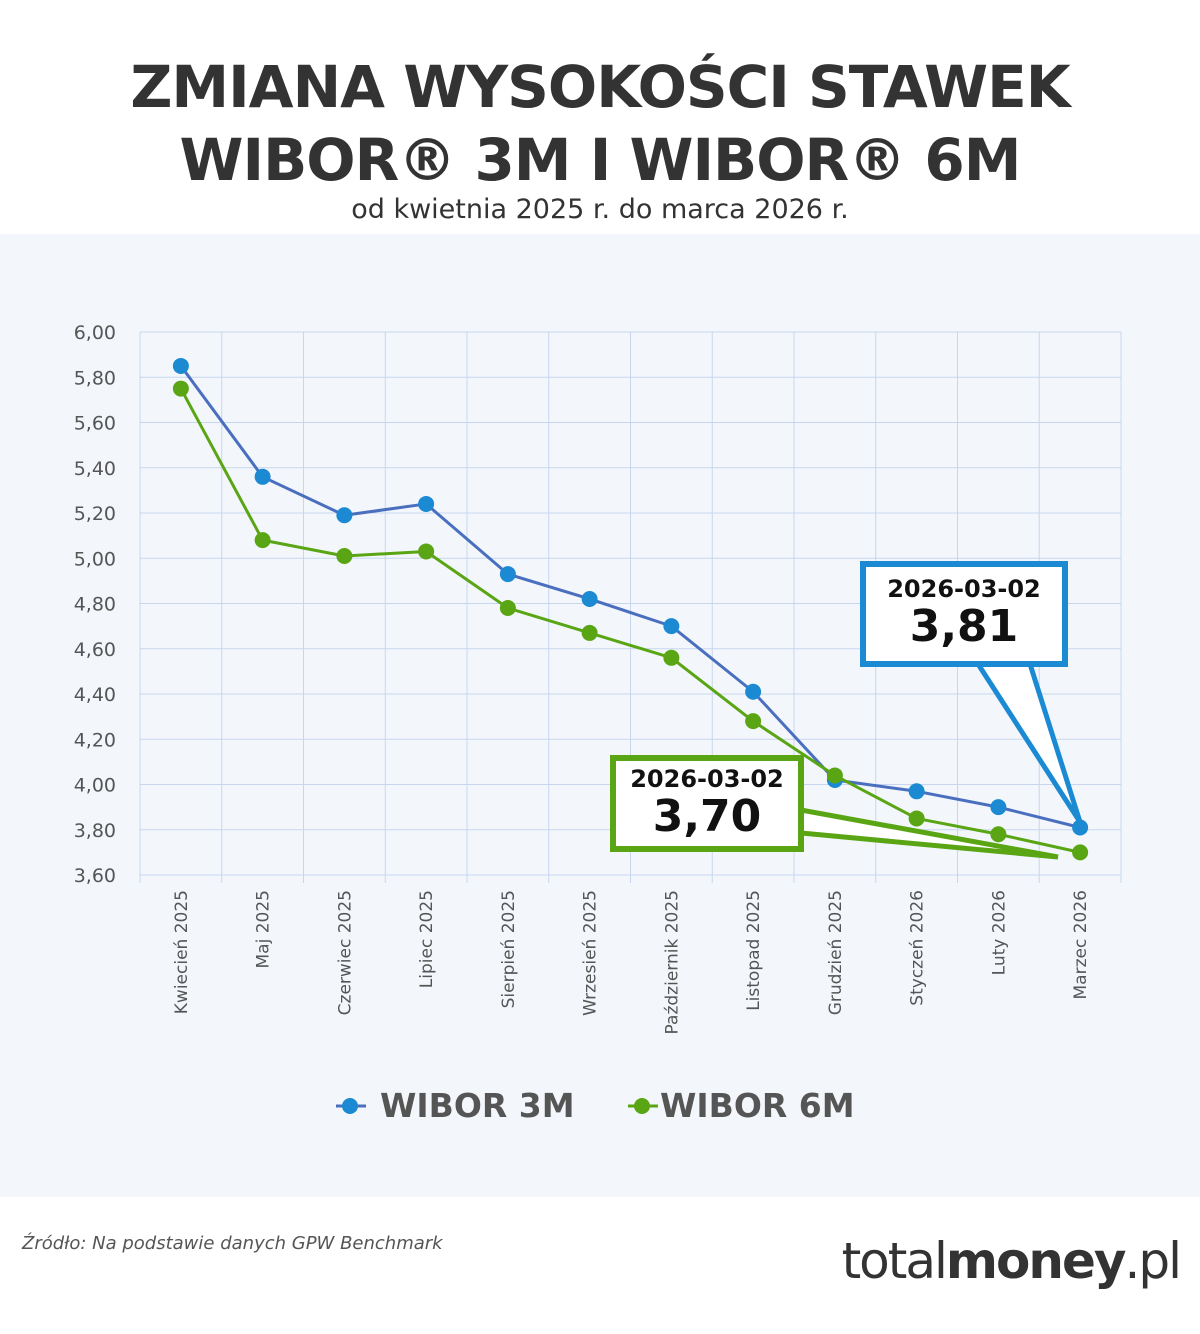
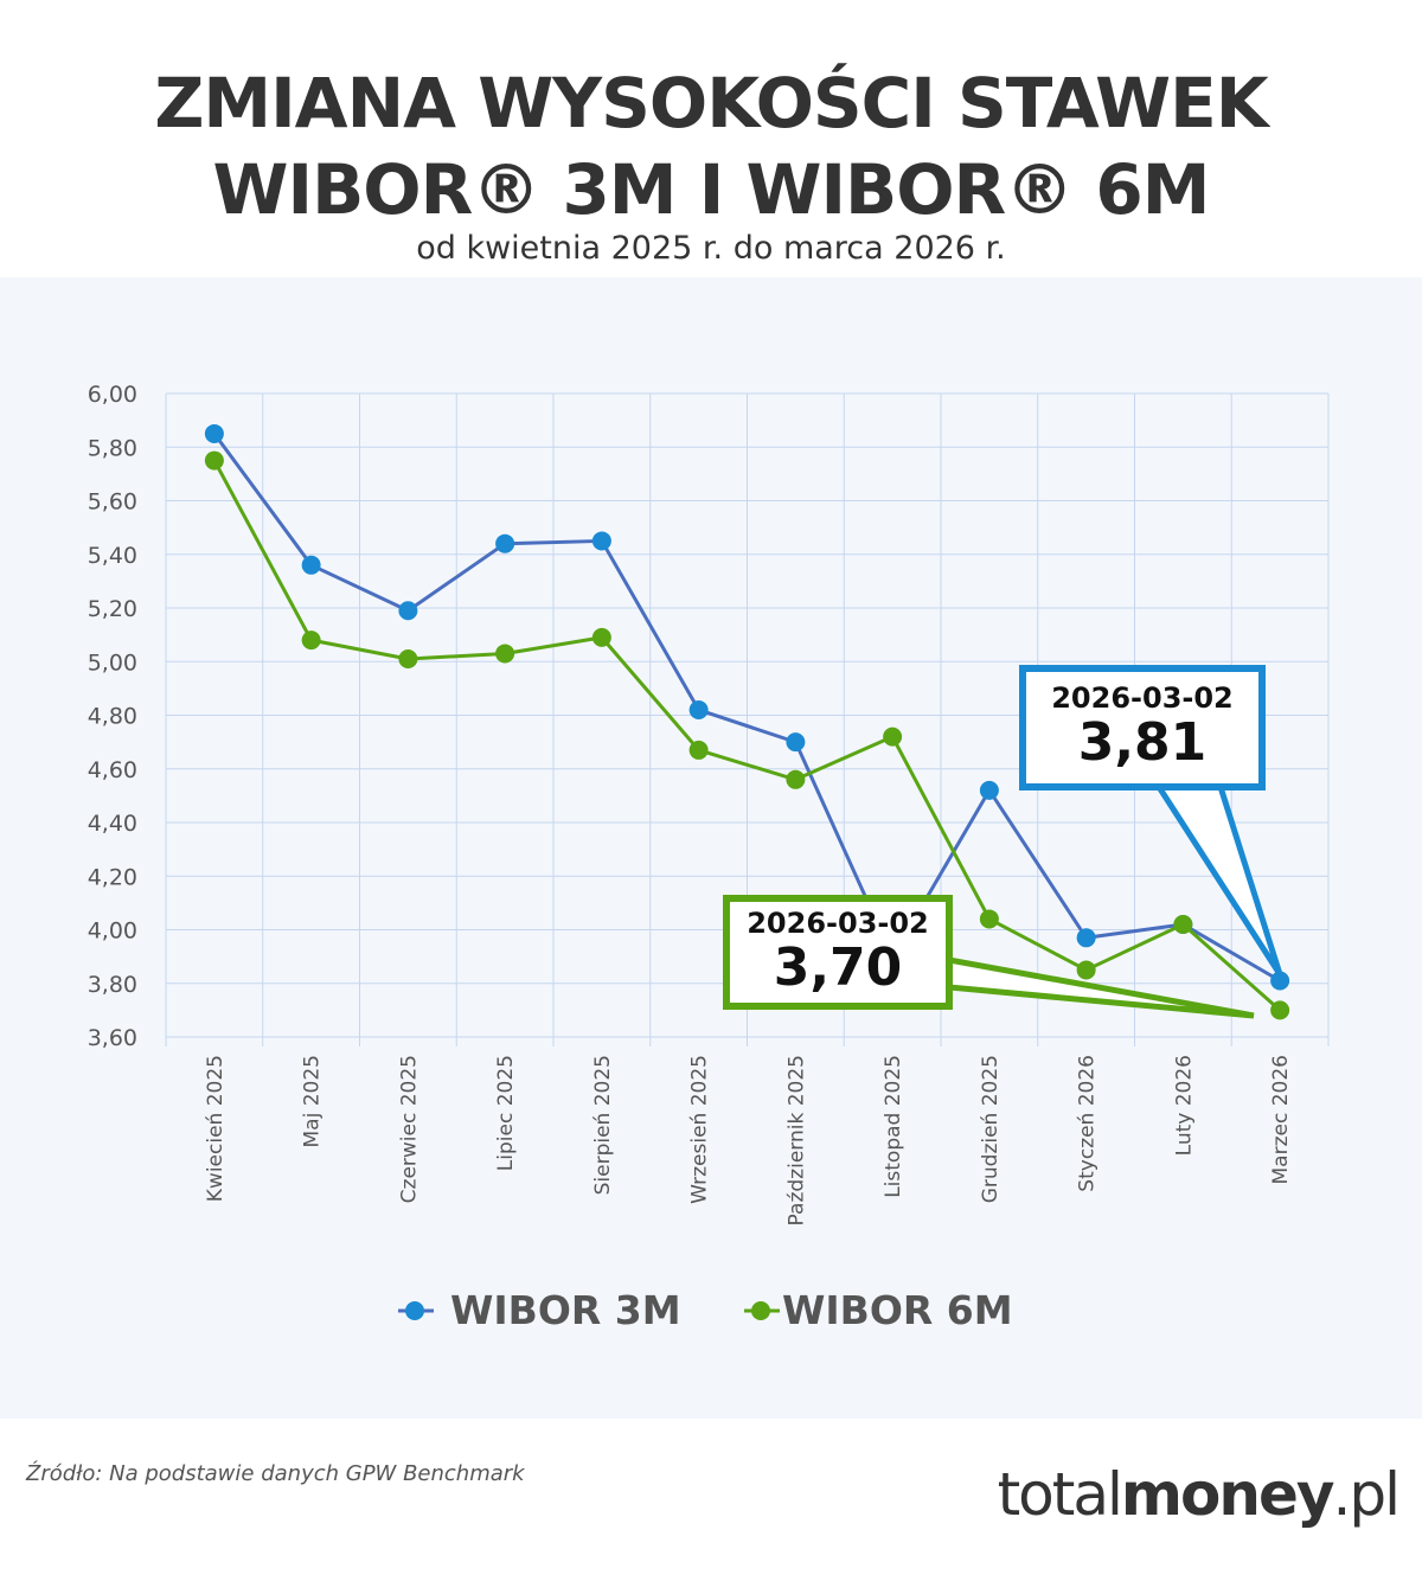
WIBOR 3M/Lipiec 2025: 5,24 -> 5,44
WIBOR 3M/Sierpień 2025: 4,93 -> 5,45
WIBOR 6M/Sierpień 2025: 4,78 -> 5,09
WIBOR 3M/Listopad 2025: 4,41 -> 3,90
WIBOR 6M/Listopad 2025: 4,28 -> 4,72
WIBOR 3M/Grudzień 2025: 4,02 -> 4,52
WIBOR 3M/Luty 2026: 3,90 -> 4,02
WIBOR 6M/Luty 2026: 3,78 -> 4,02
